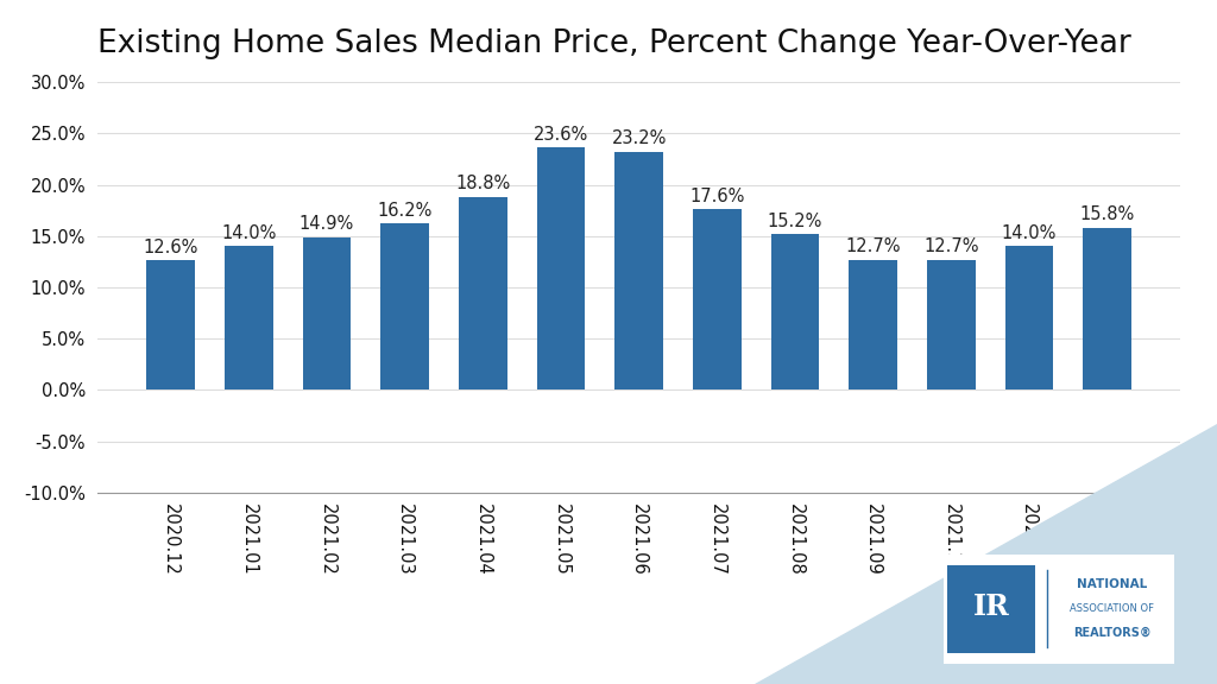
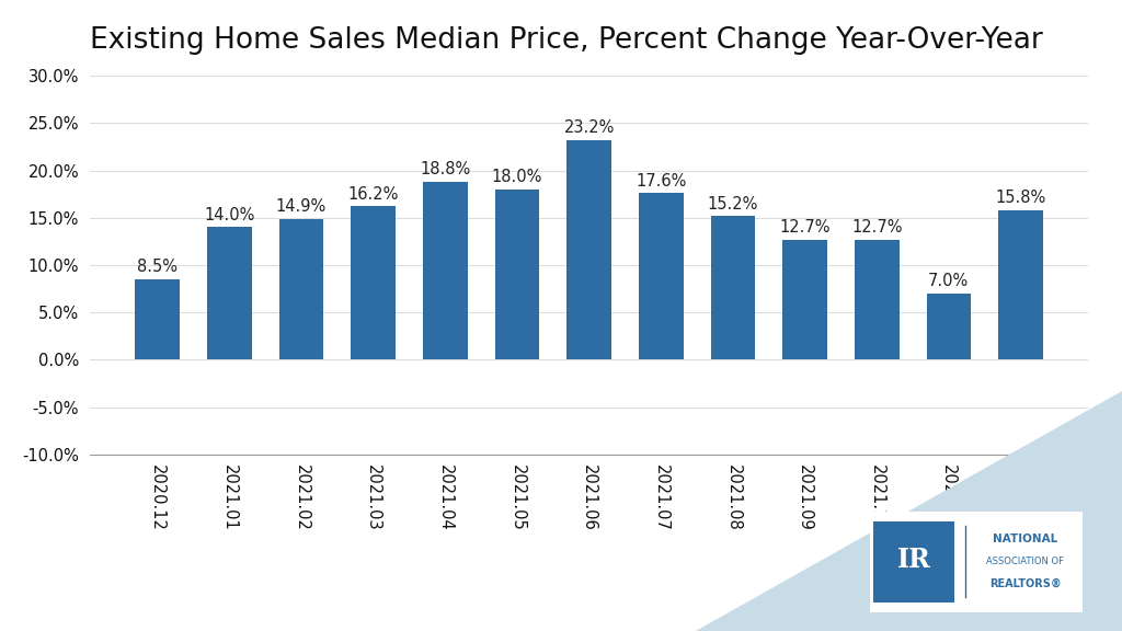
2020.12: 12.6% -> 8.5%
2021.05: 23.6% -> 18.0%
2021.11: 14.0% -> 7.0%
